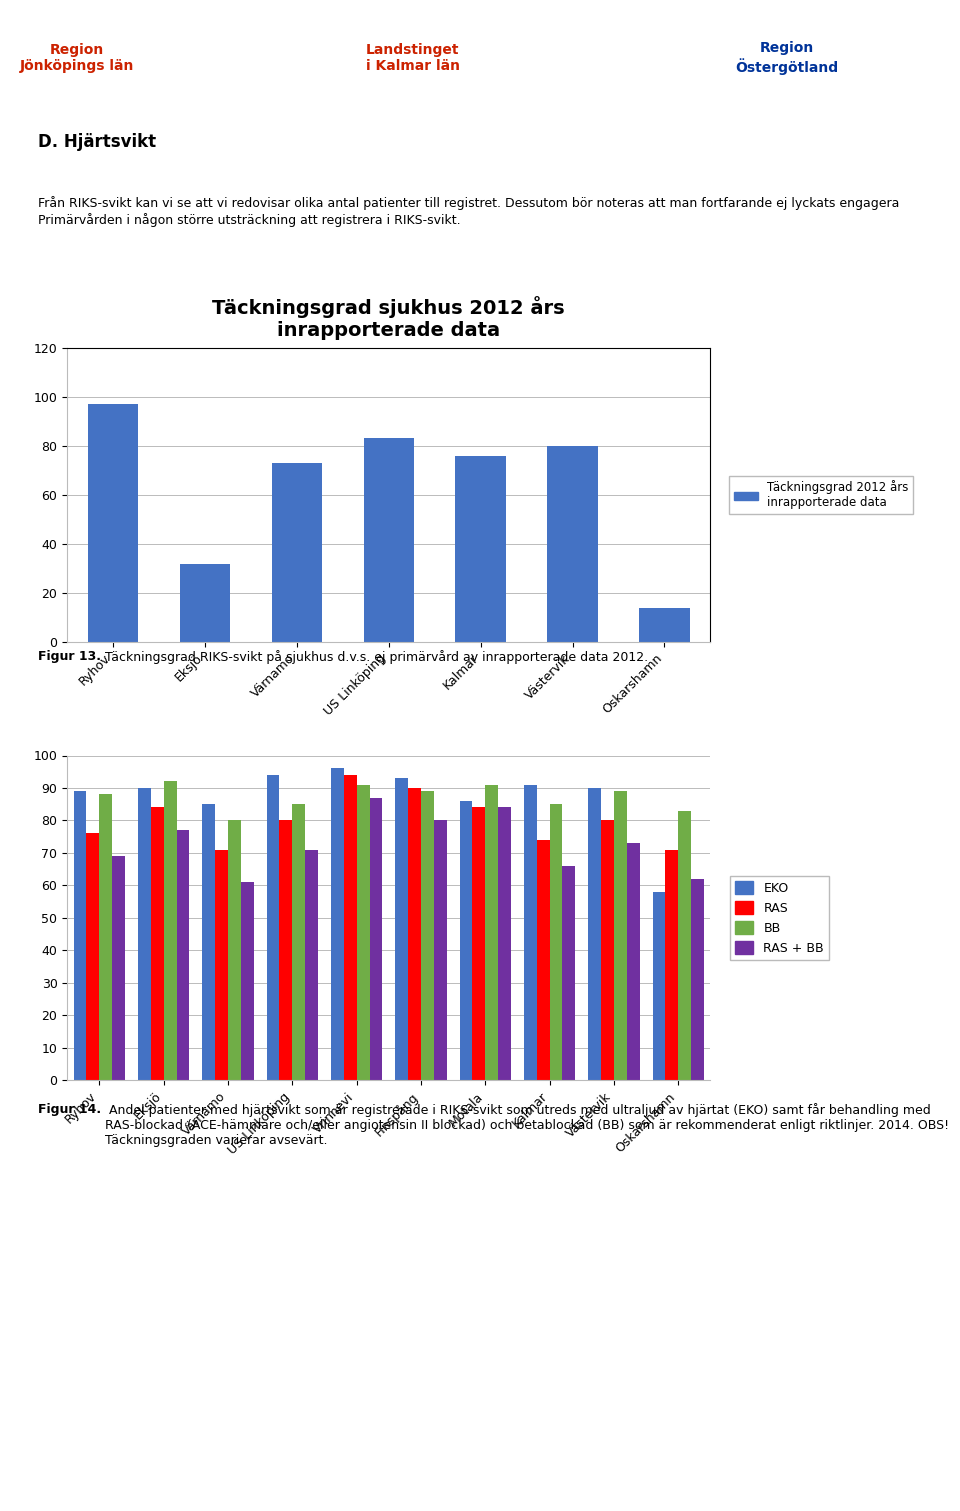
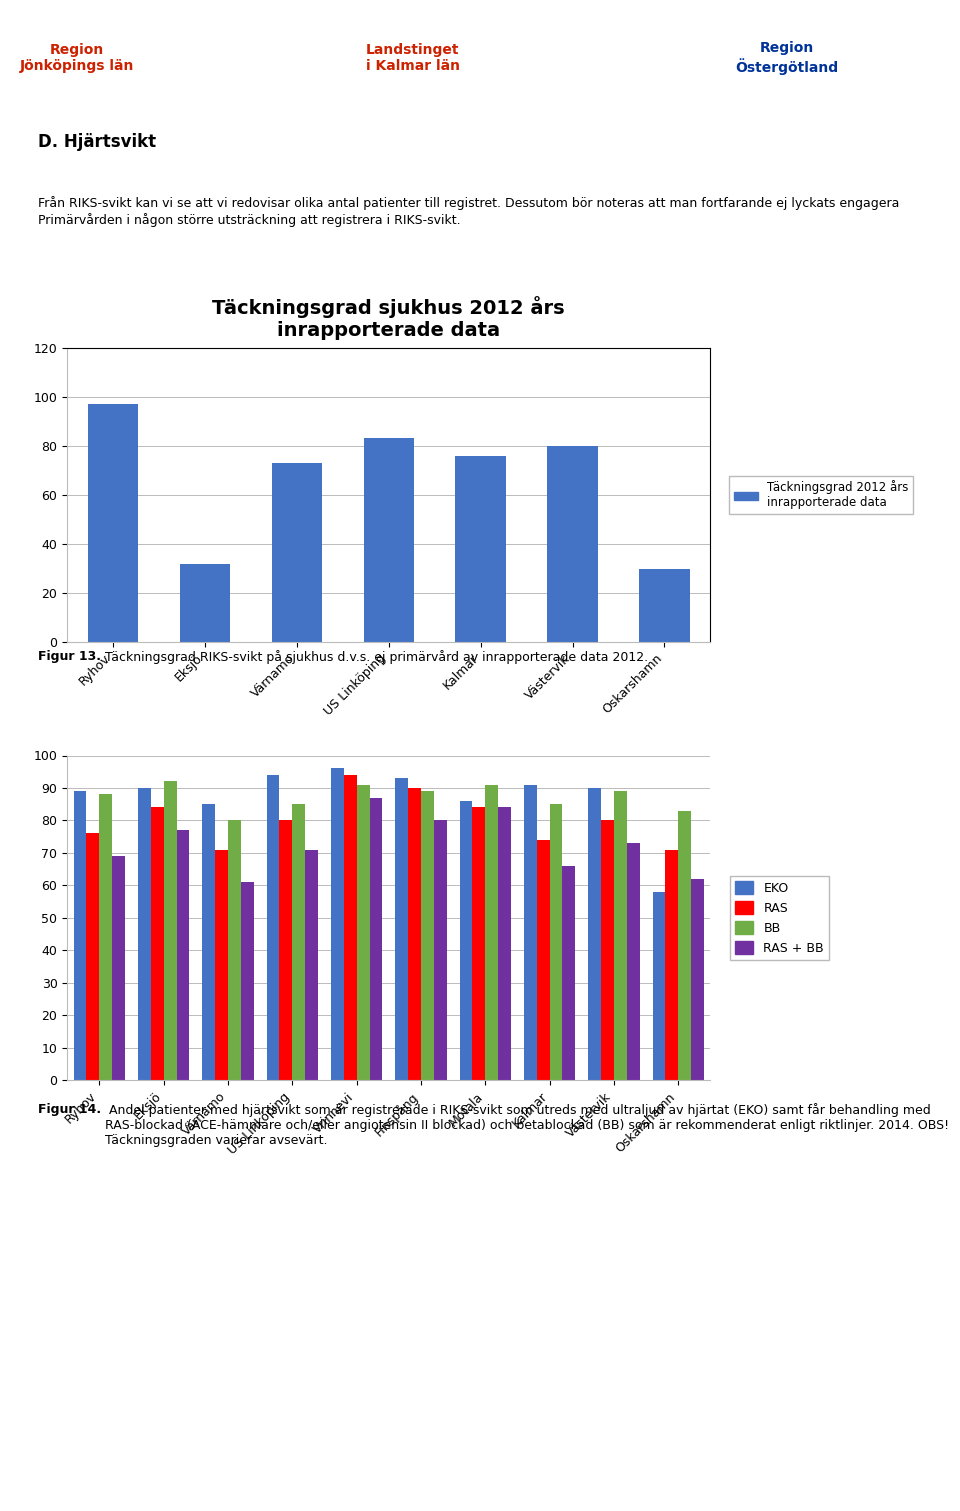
Täckningsgrad sjukhus 2012 års inrapporterade data/Oskarshamn: 14 -> 30
